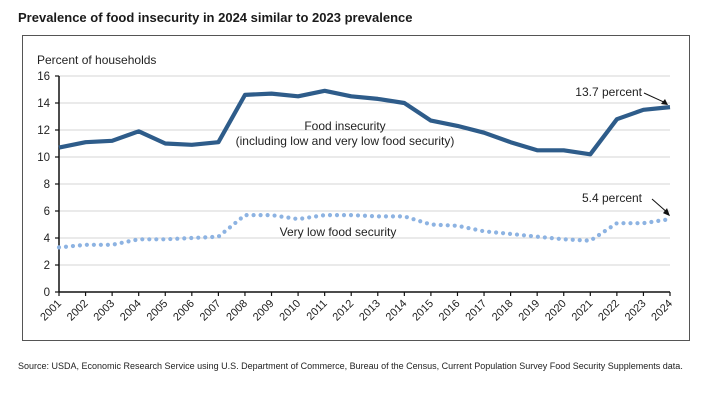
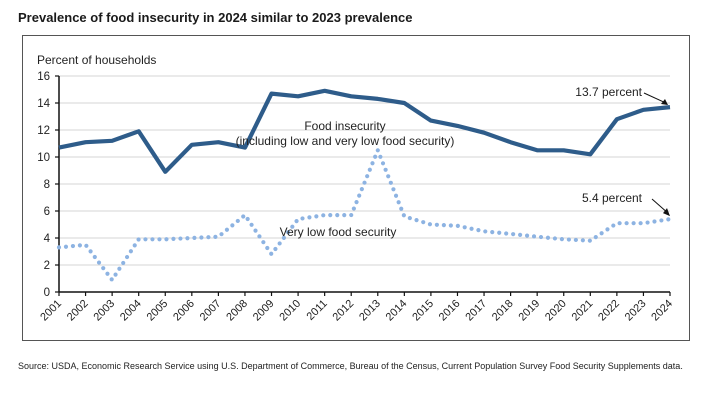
Very low food security/2003: 3.5 -> 0.9
Food insecurity/2005: 11.0 -> 8.9
Food insecurity/2008: 14.6 -> 10.7
Very low food security/2009: 5.7 -> 2.8
Very low food security/2013: 5.6 -> 10.5
